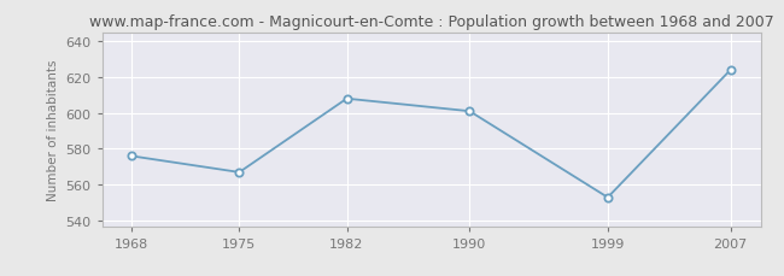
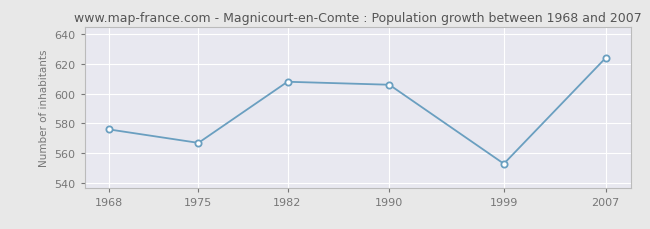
1990: 601 -> 606
